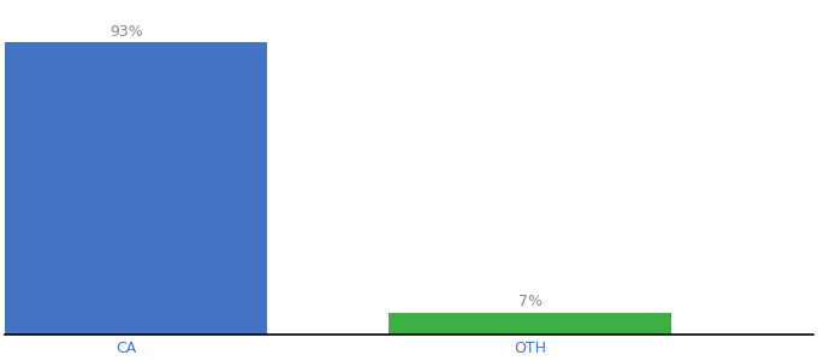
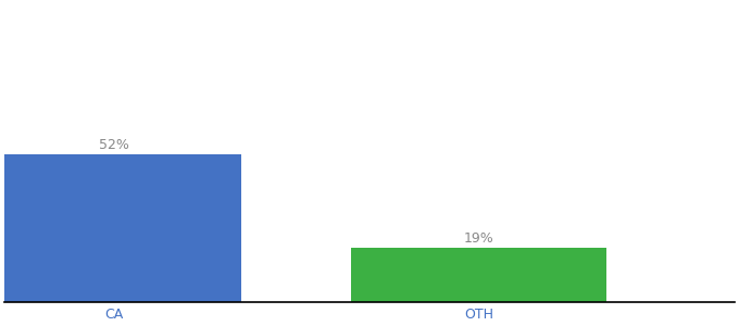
CA: 93% -> 52%
OTH: 7% -> 19%
